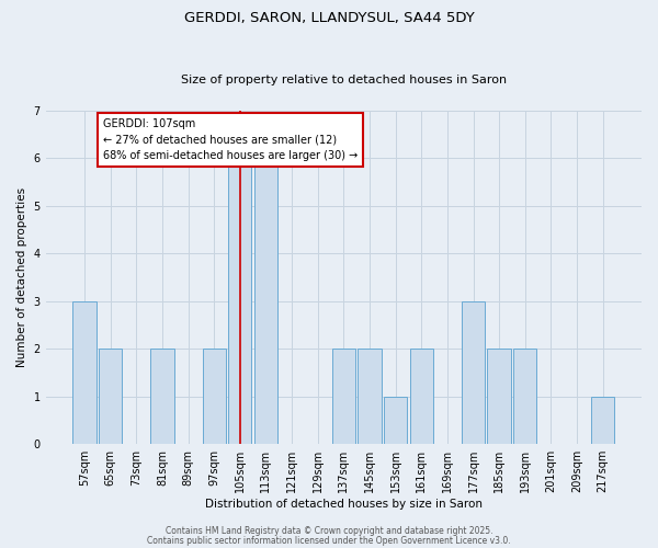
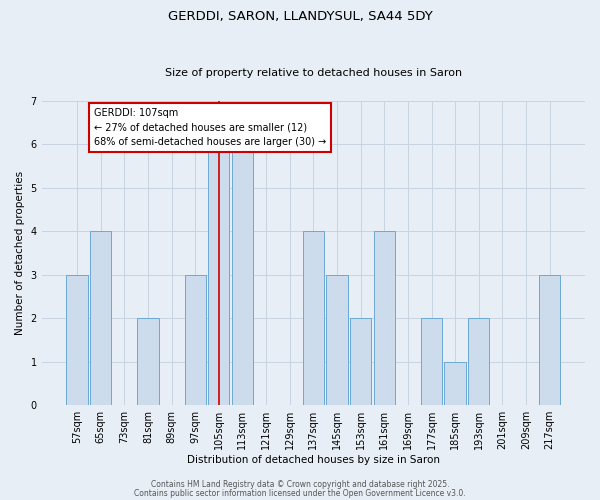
65sqm: 2 -> 4
97sqm: 2 -> 3
137sqm: 2 -> 4
145sqm: 2 -> 3
153sqm: 1 -> 2
161sqm: 2 -> 4
177sqm: 3 -> 2
185sqm: 2 -> 1
217sqm: 1 -> 3
